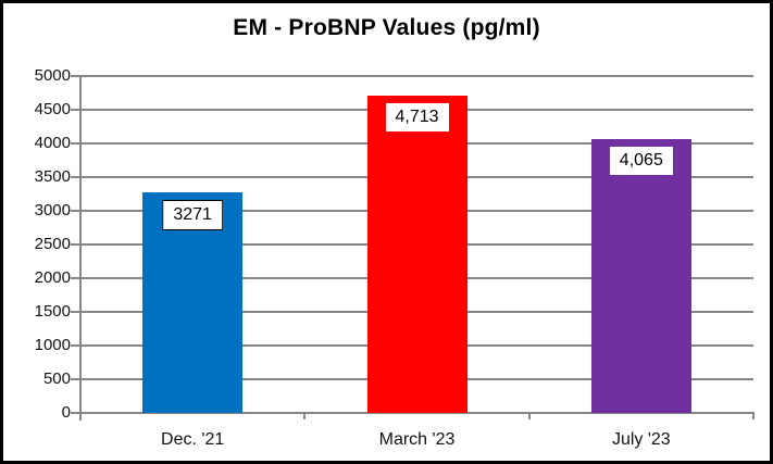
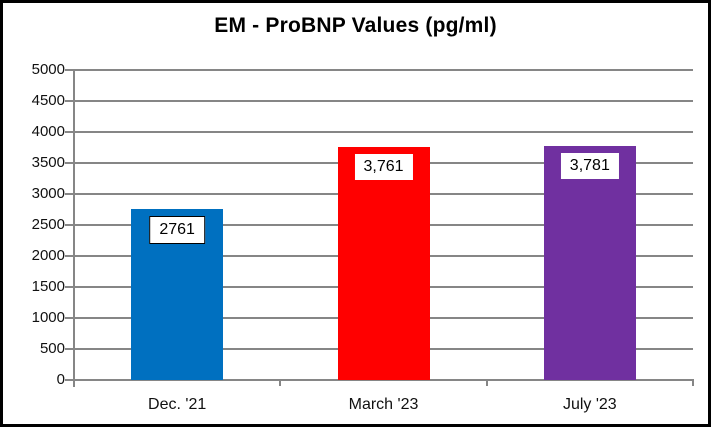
Dec. '21: 3271 -> 2761
March '23: 4,713 -> 3,761
July '23: 4,065 -> 3,781
